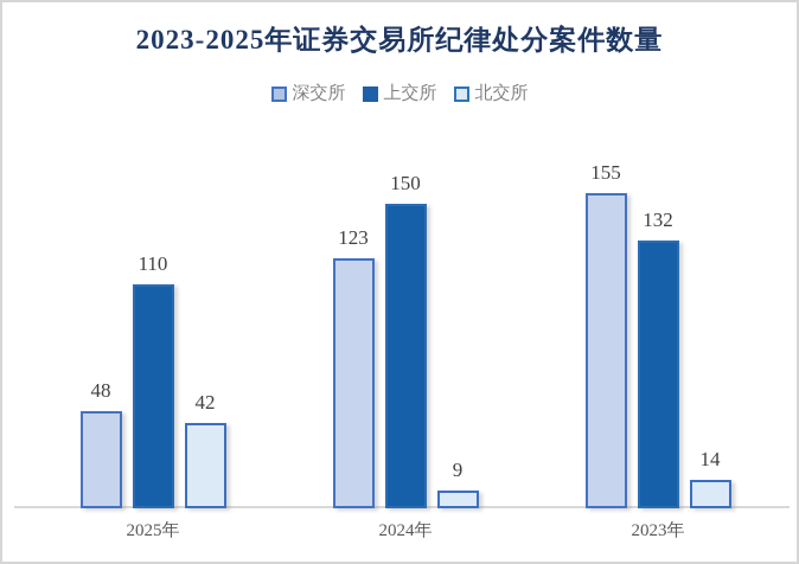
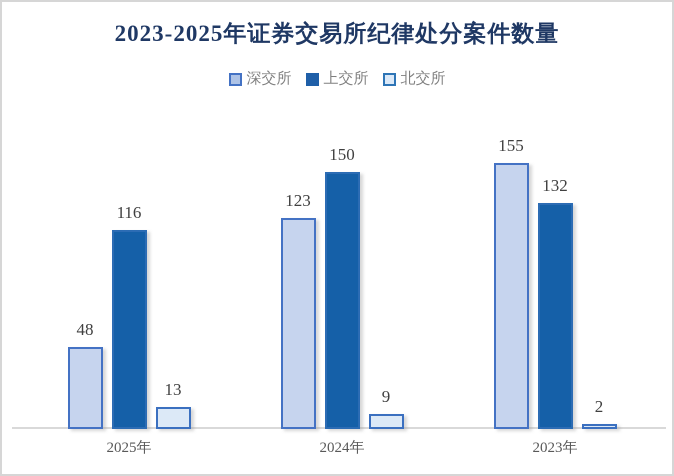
上交所/2025年: 110 -> 116
北交所/2025年: 42 -> 13
北交所/2023年: 14 -> 2
